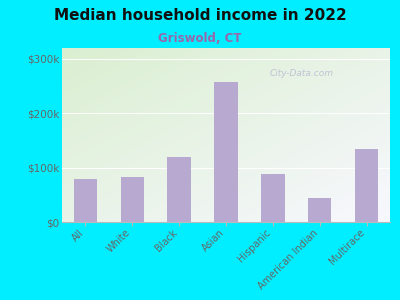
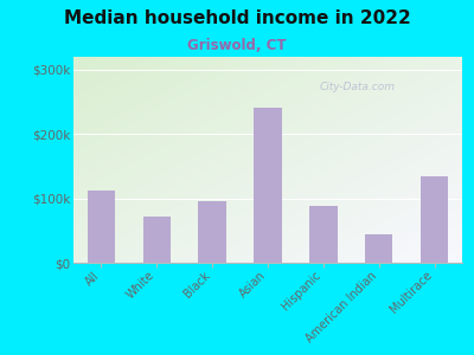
All: $80k -> $112k
White: $82k -> $72k
Black: $120k -> $96k
Asian: $258k -> $240k
